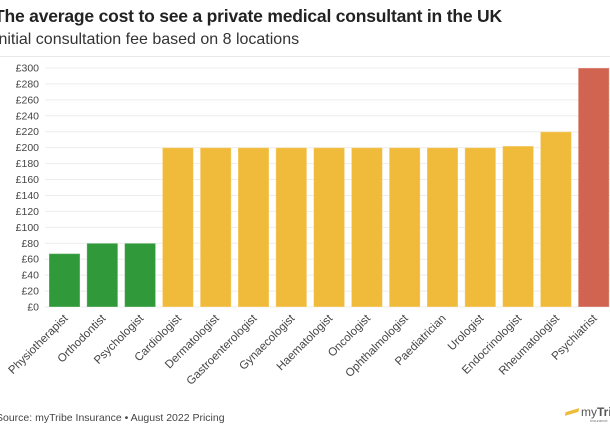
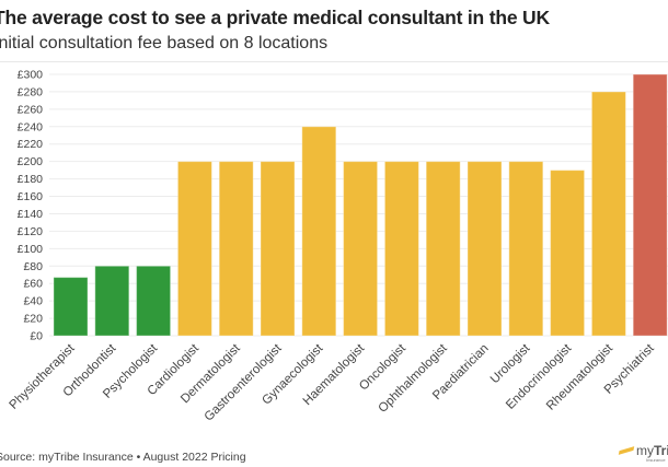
Gynaecologist: £200 -> £240
Endocrinologist: £200 -> £190
Rheumatologist: £220 -> £280
